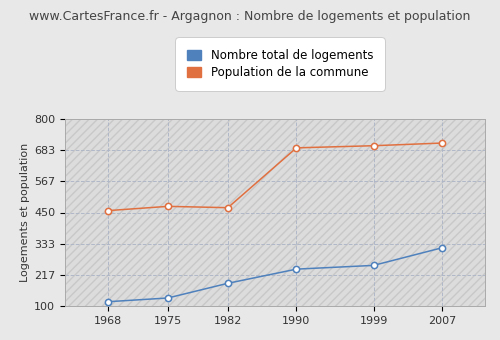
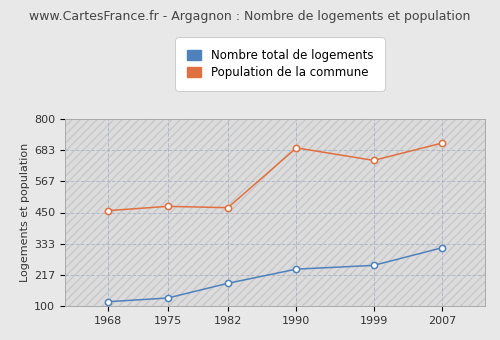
Population de la commune/1999: 700 -> 645
